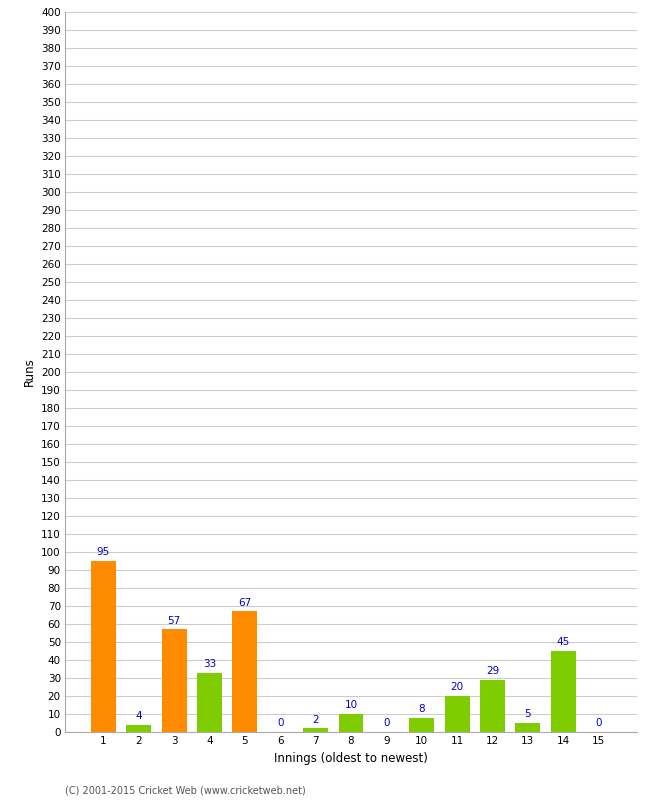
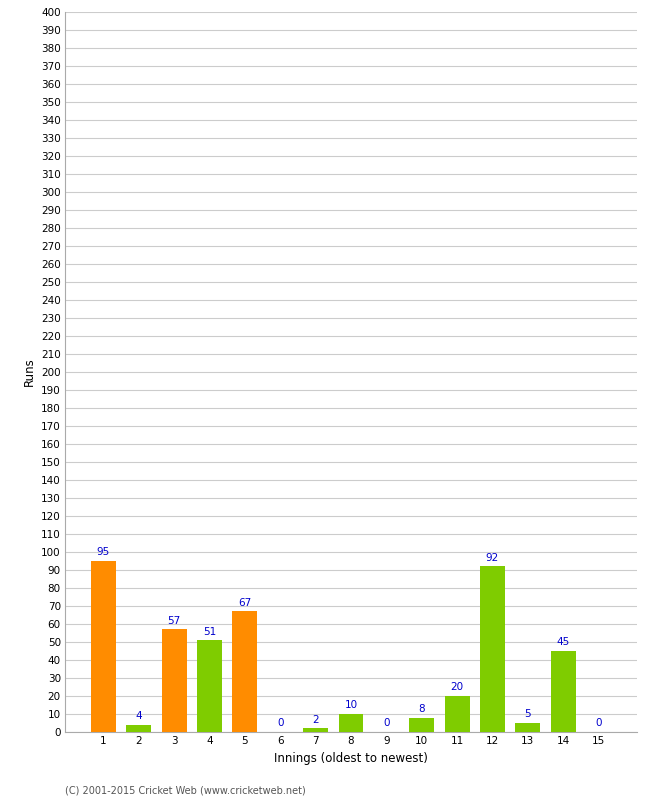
4: 33 -> 51
12: 29 -> 92
